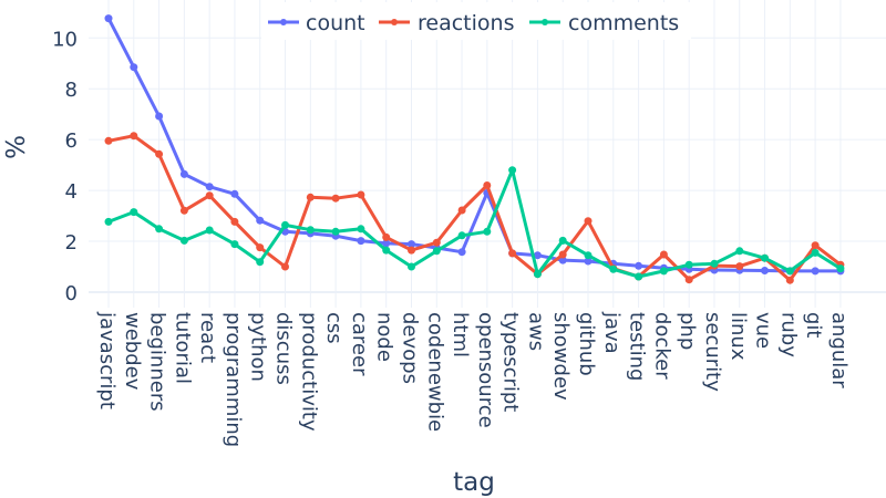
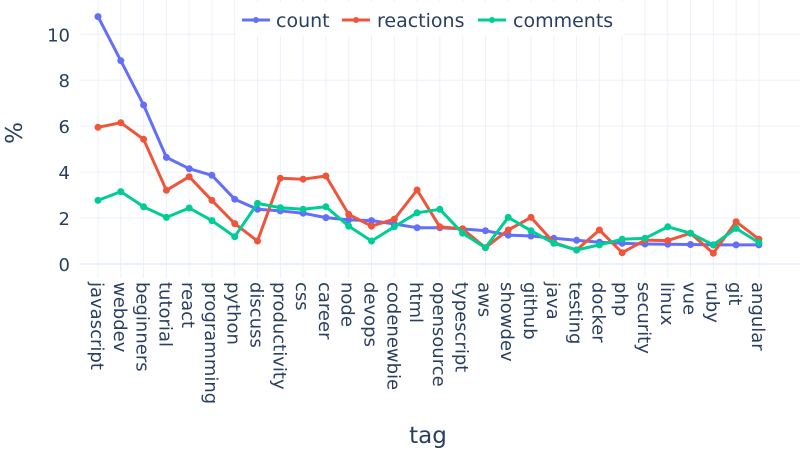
count/opensource: 3.9 -> 1.6
reactions/opensource: 4.2 -> 1.6
comments/typescript: 4.8 -> 1.3
reactions/github: 2.8 -> 2.0
